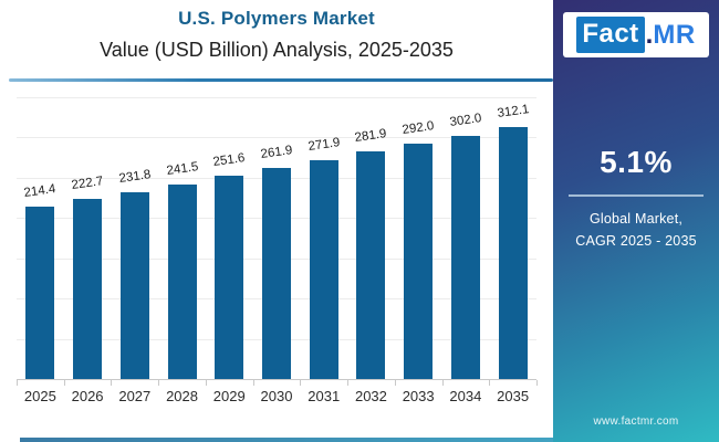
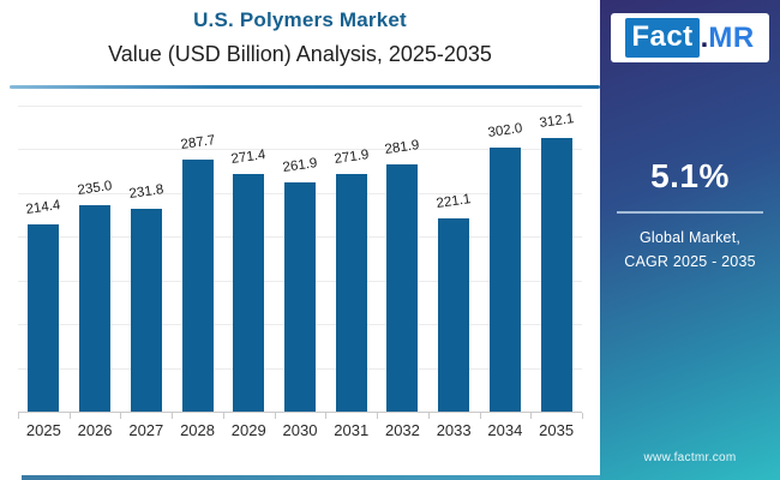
2026: 222.7 -> 235.0
2028: 241.5 -> 287.7
2029: 251.6 -> 271.4
2033: 292.0 -> 221.1
